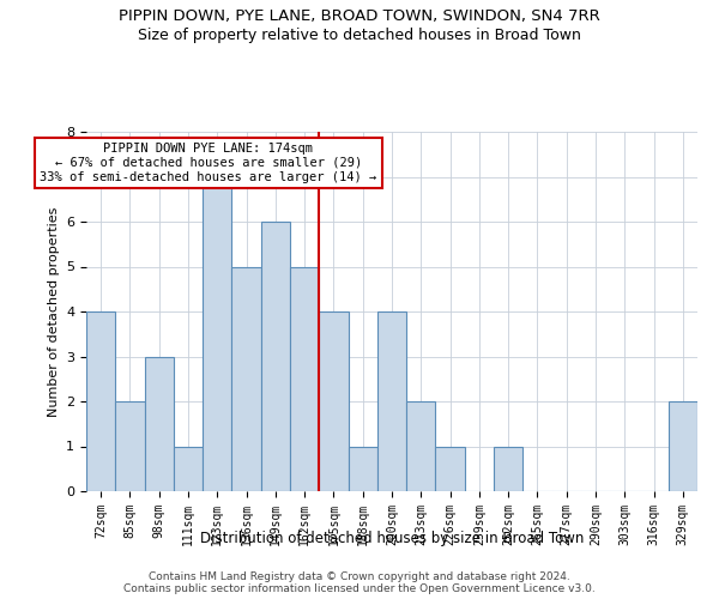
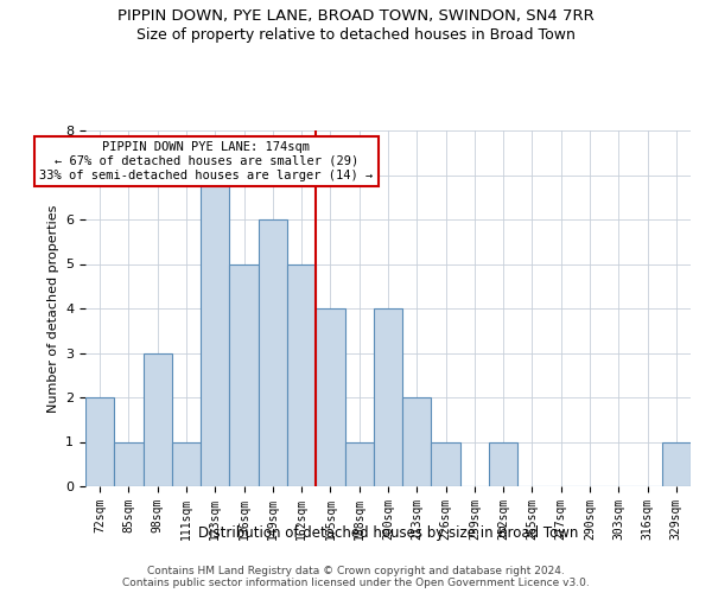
72sqm: 4 -> 2
85sqm: 2 -> 1
329sqm: 2 -> 1
